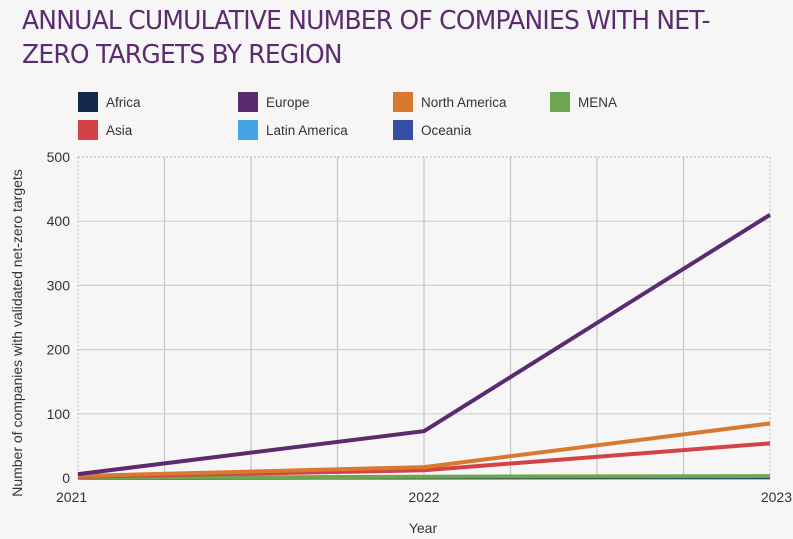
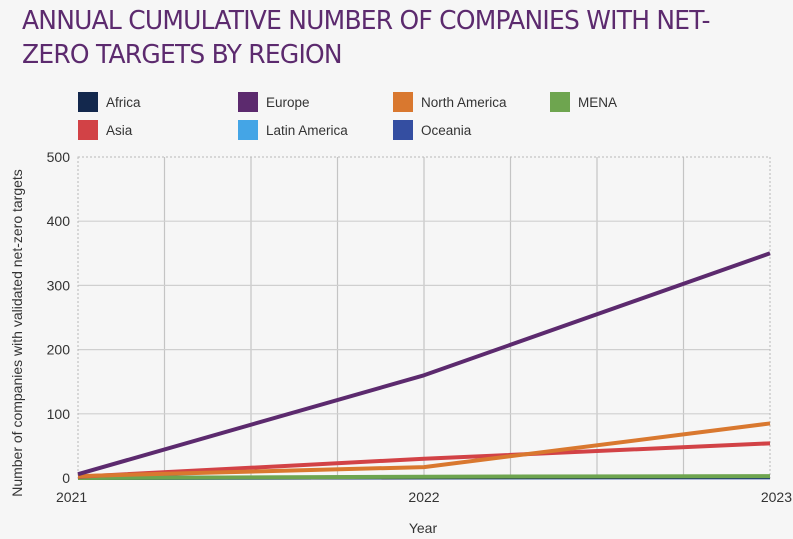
Asia/2022: 10 -> 30
Europe/2022: 70 -> 160
Europe/2023: 410 -> 350
